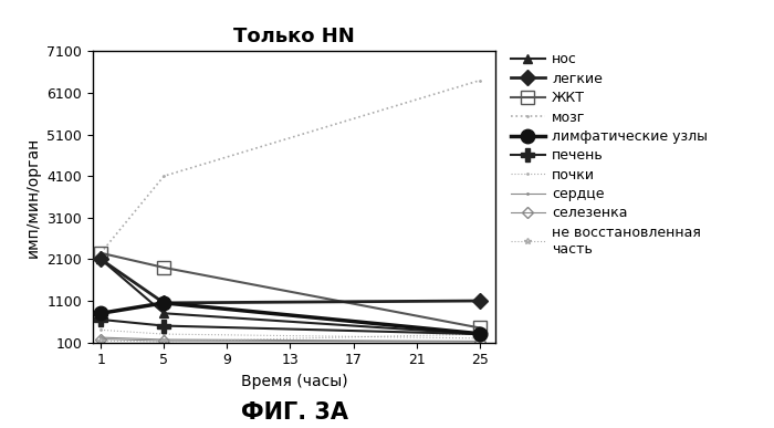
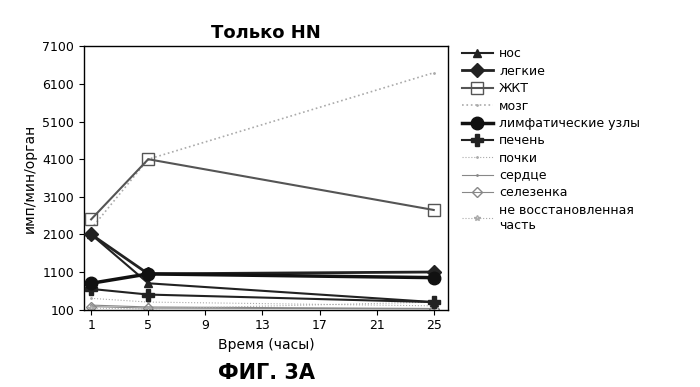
ЖКТ/1: 2250 -> 2500
ЖКТ/5: 1900 -> 4100
ЖКТ/25: 450 -> 2750
лимфатические узлы/25: 310 -> 950
